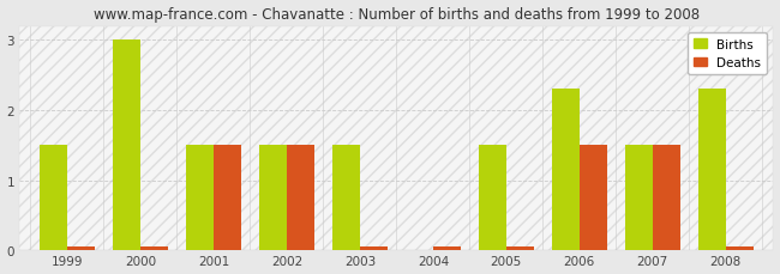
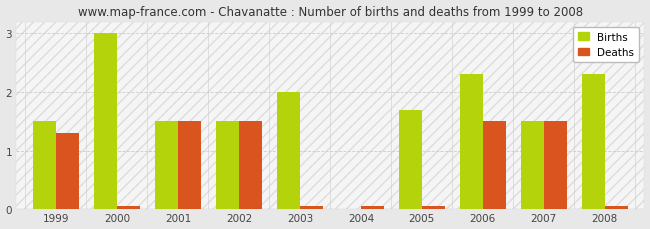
Deaths/1999: 0.05 -> 1.30
Births/2003: 1.5 -> 2.0
Births/2005: 1.5 -> 1.7
